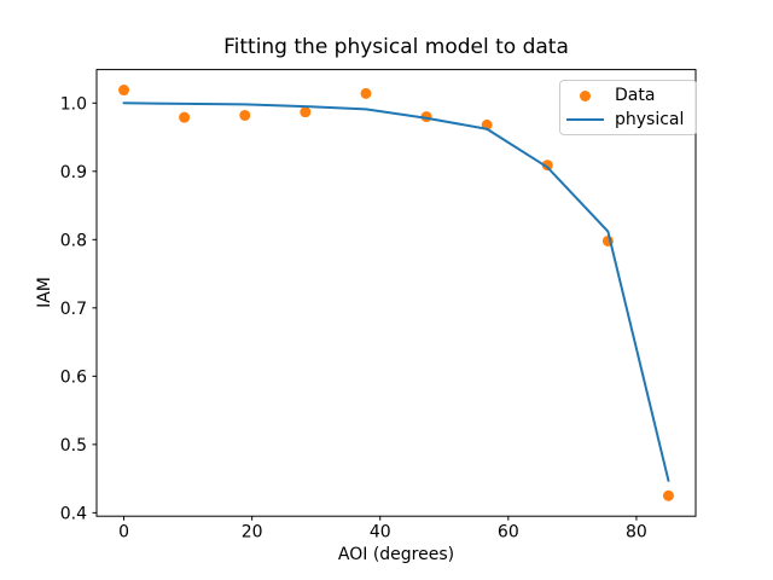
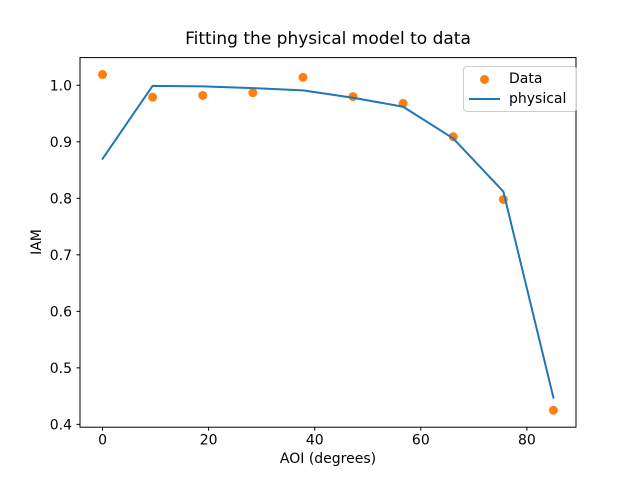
physical/0: 1.00 -> 0.87
